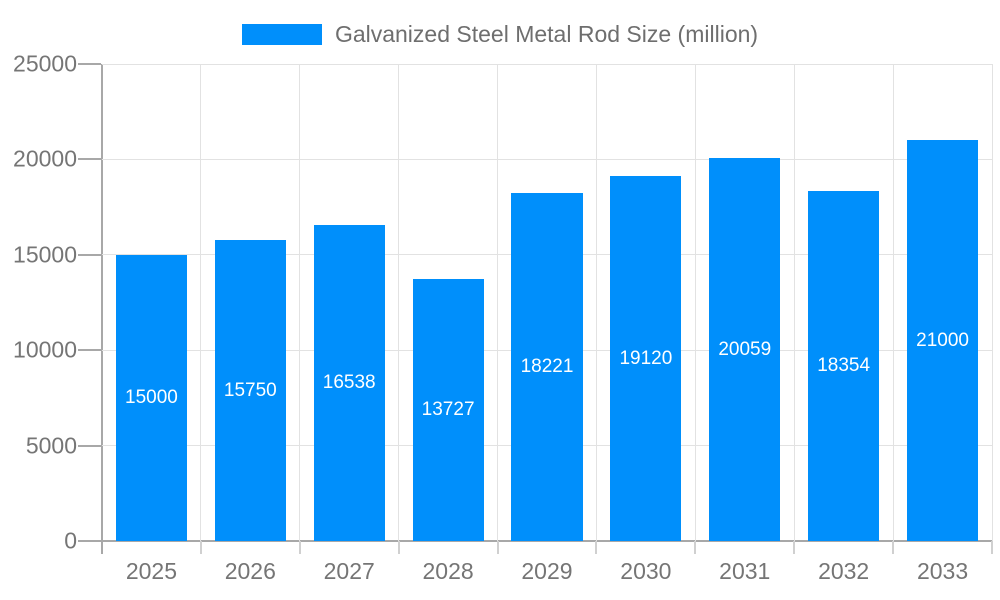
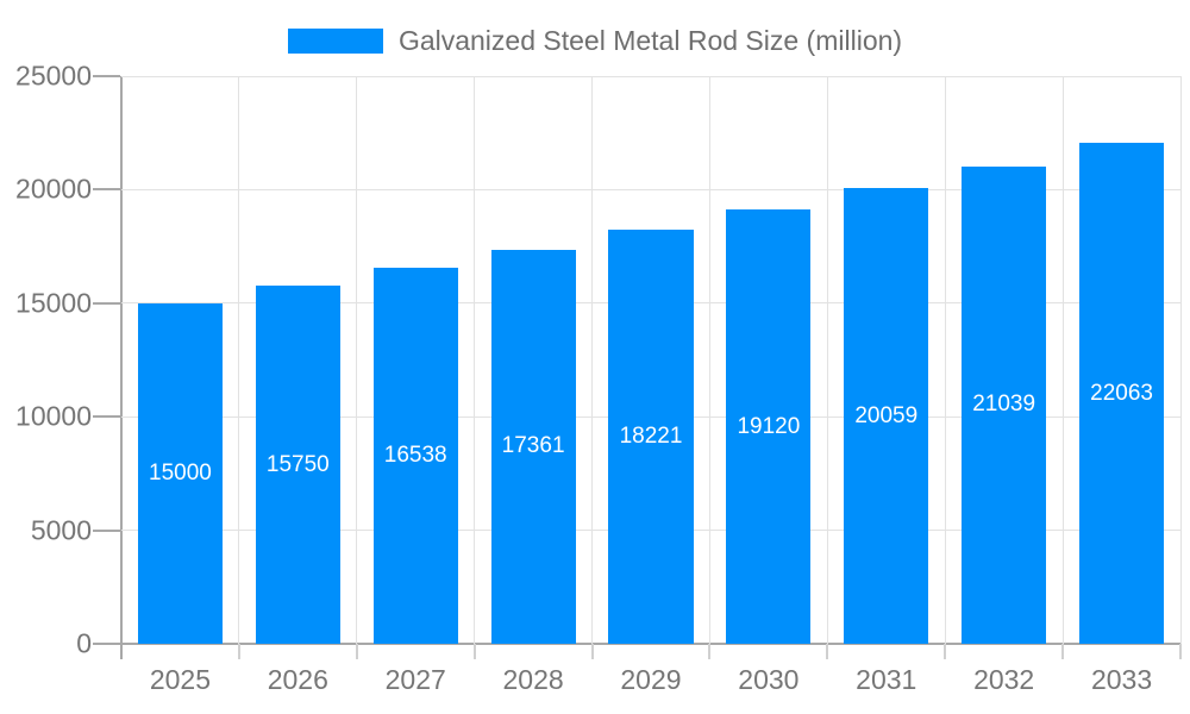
2028: 13727 -> 17361
2032: 18354 -> 21039
2033: 21000 -> 22063
